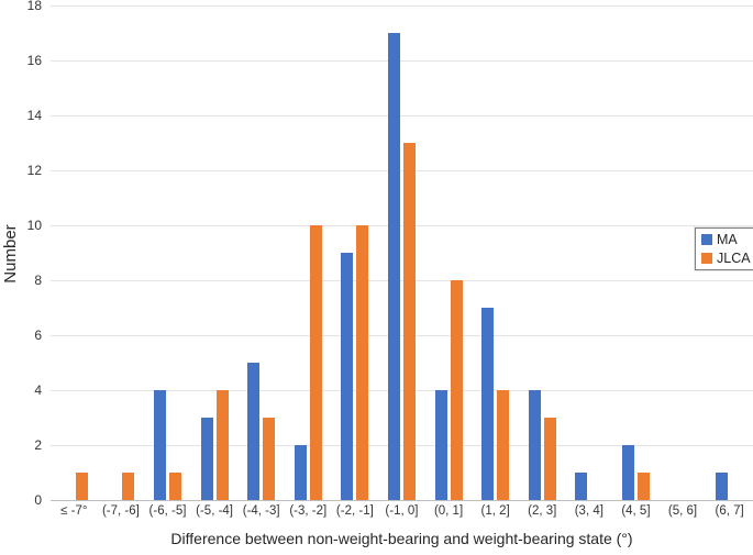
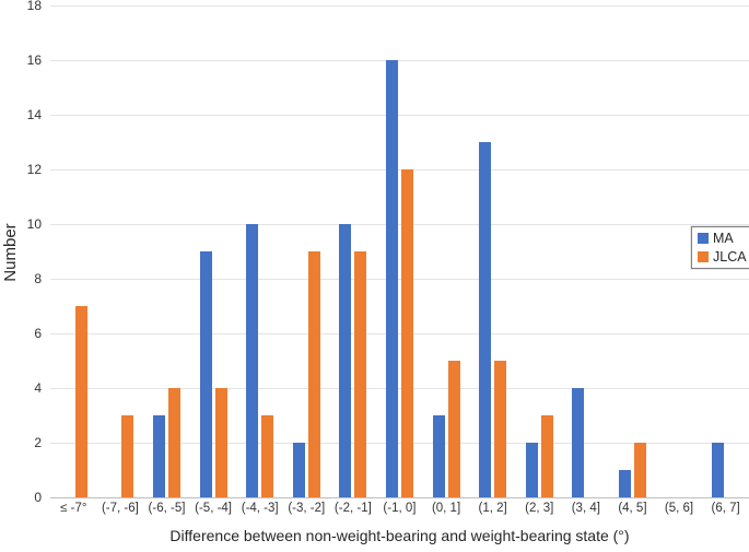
JLCA/≤ -7°: 1 -> 7
JLCA/(-7, -6]: 1 -> 3
MA/(-6, -5]: 4 -> 3
JLCA/(-6, -5]: 1 -> 4
MA/(-5, -4]: 3 -> 9
MA/(-4, -3]: 5 -> 10
JLCA/(-3, -2]: 10 -> 9
MA/(-2, -1]: 9 -> 10
JLCA/(-2, -1]: 10 -> 9
MA/(-1, 0]: 17 -> 16
JLCA/(-1, 0]: 13 -> 12
MA/(0, 1]: 4 -> 3
JLCA/(0, 1]: 8 -> 5
MA/(1, 2]: 7 -> 13
JLCA/(1, 2]: 4 -> 5
MA/(2, 3]: 4 -> 2
MA/(3, 4]: 1 -> 4
MA/(4, 5]: 2 -> 1
JLCA/(4, 5]: 1 -> 2
MA/(6, 7]: 1 -> 2
